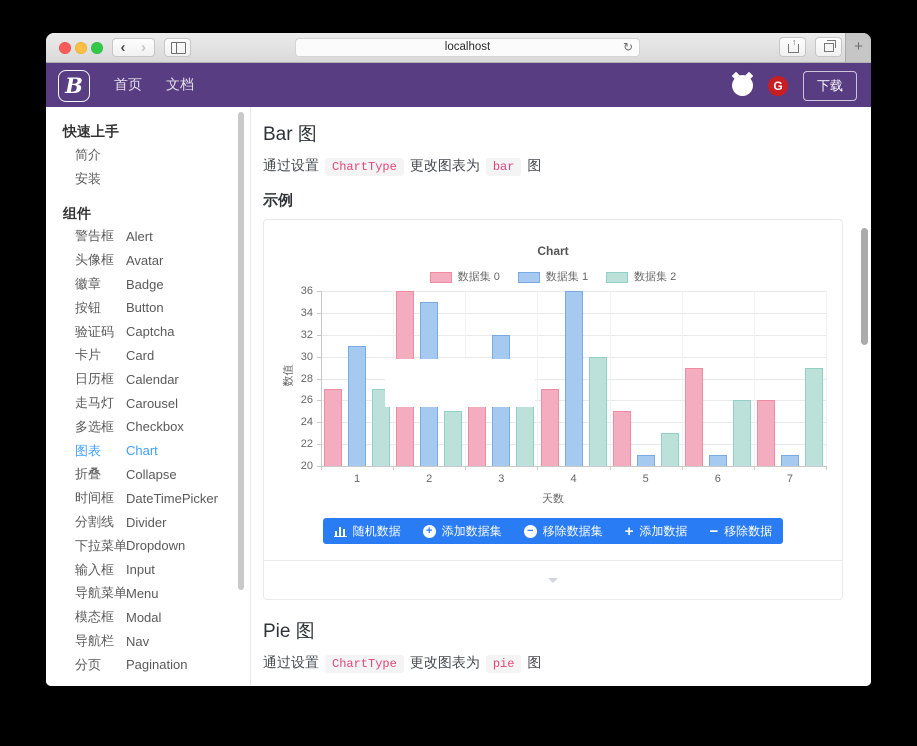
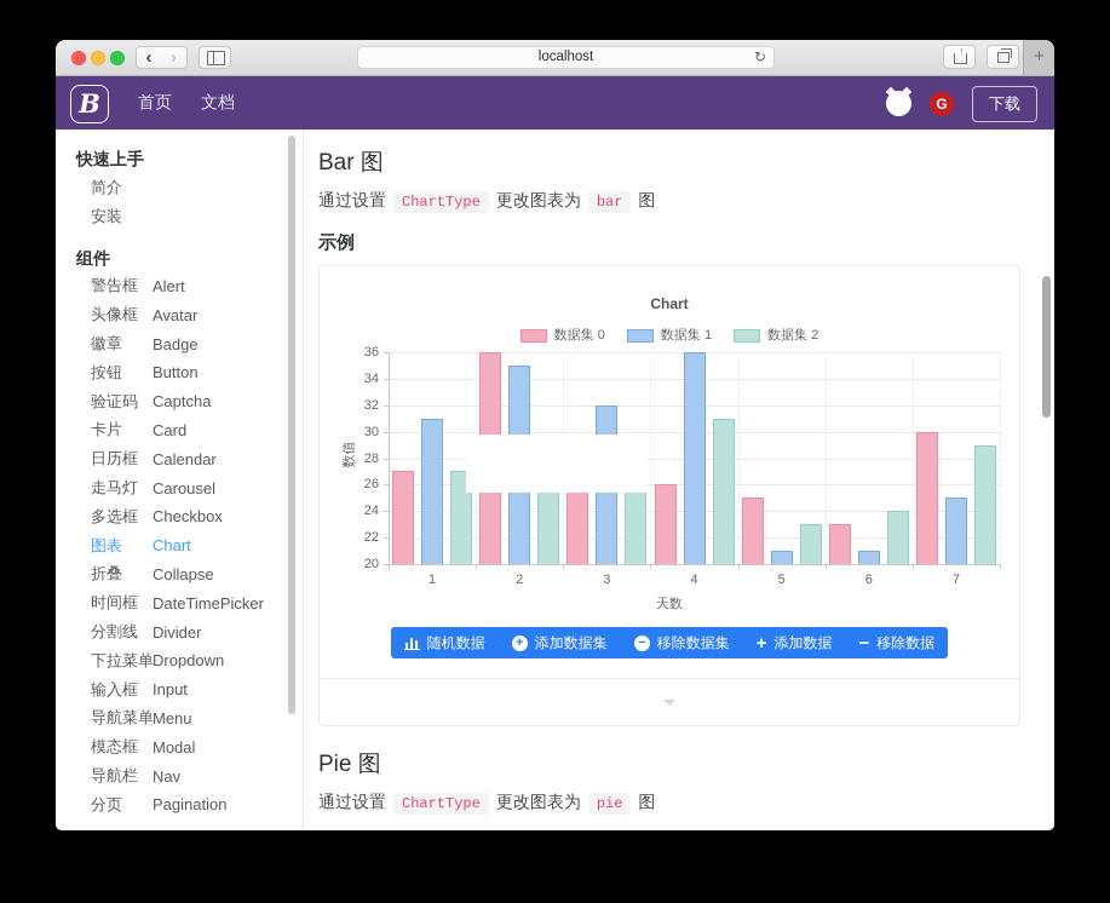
数据集 2/2: 25 -> 26
数据集 0/4: 27 -> 26
数据集 2/4: 30 -> 31
数据集 0/6: 29 -> 23
数据集 2/6: 26 -> 24
数据集 0/7: 26 -> 30
数据集 1/7: 21 -> 25
